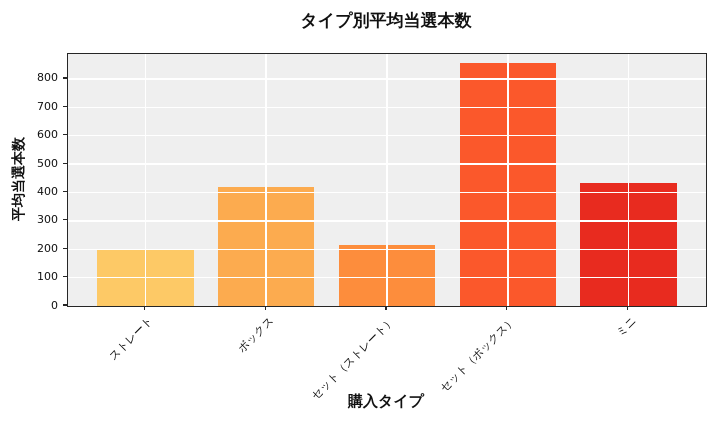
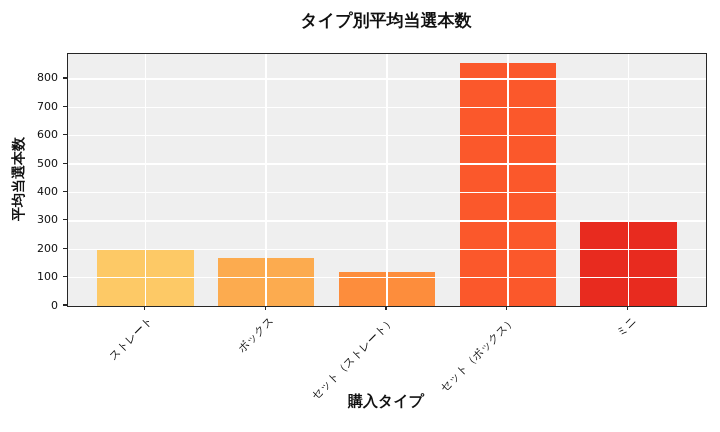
ボックス: 420 -> 170
セット（ストレート）: 210 -> 120
ミニ: 430 -> 300
